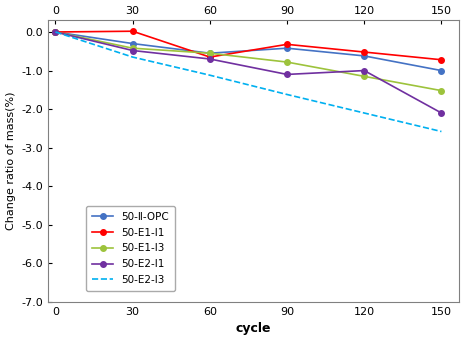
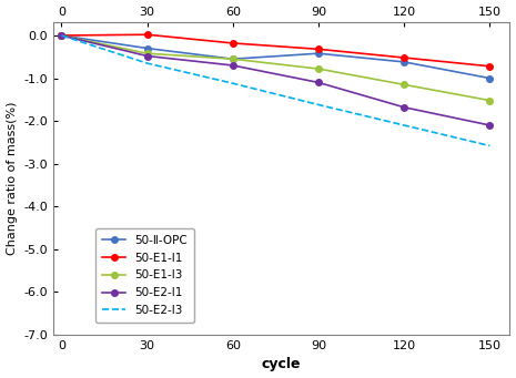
50-E1-I1/60: -0.65 -> -0.18
50-E2-I1/120: -1.00 -> -1.68
